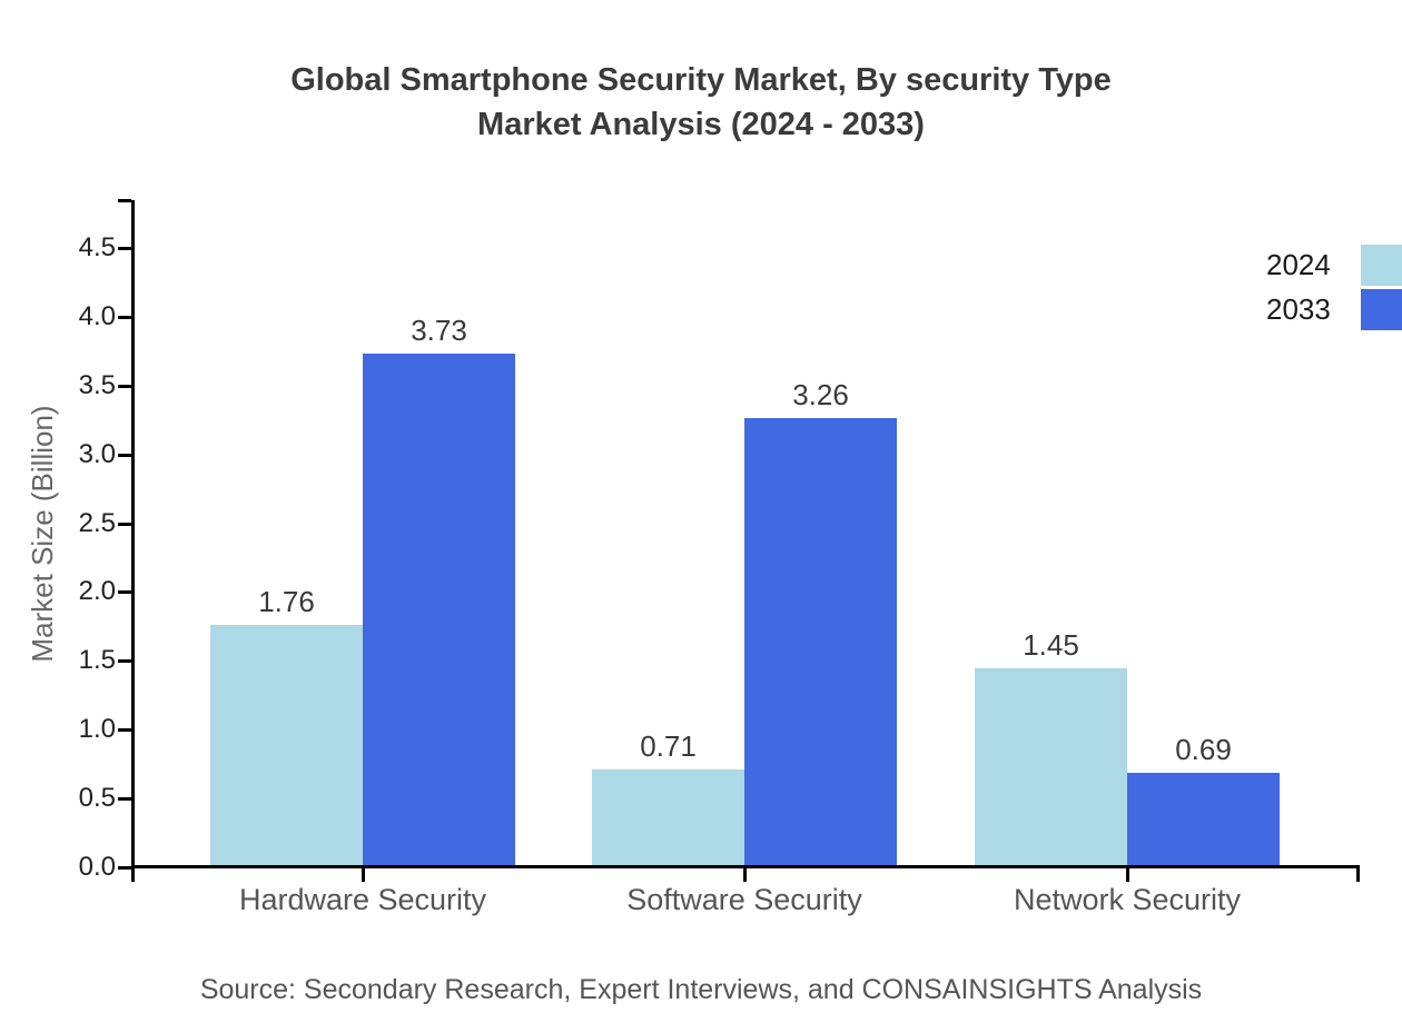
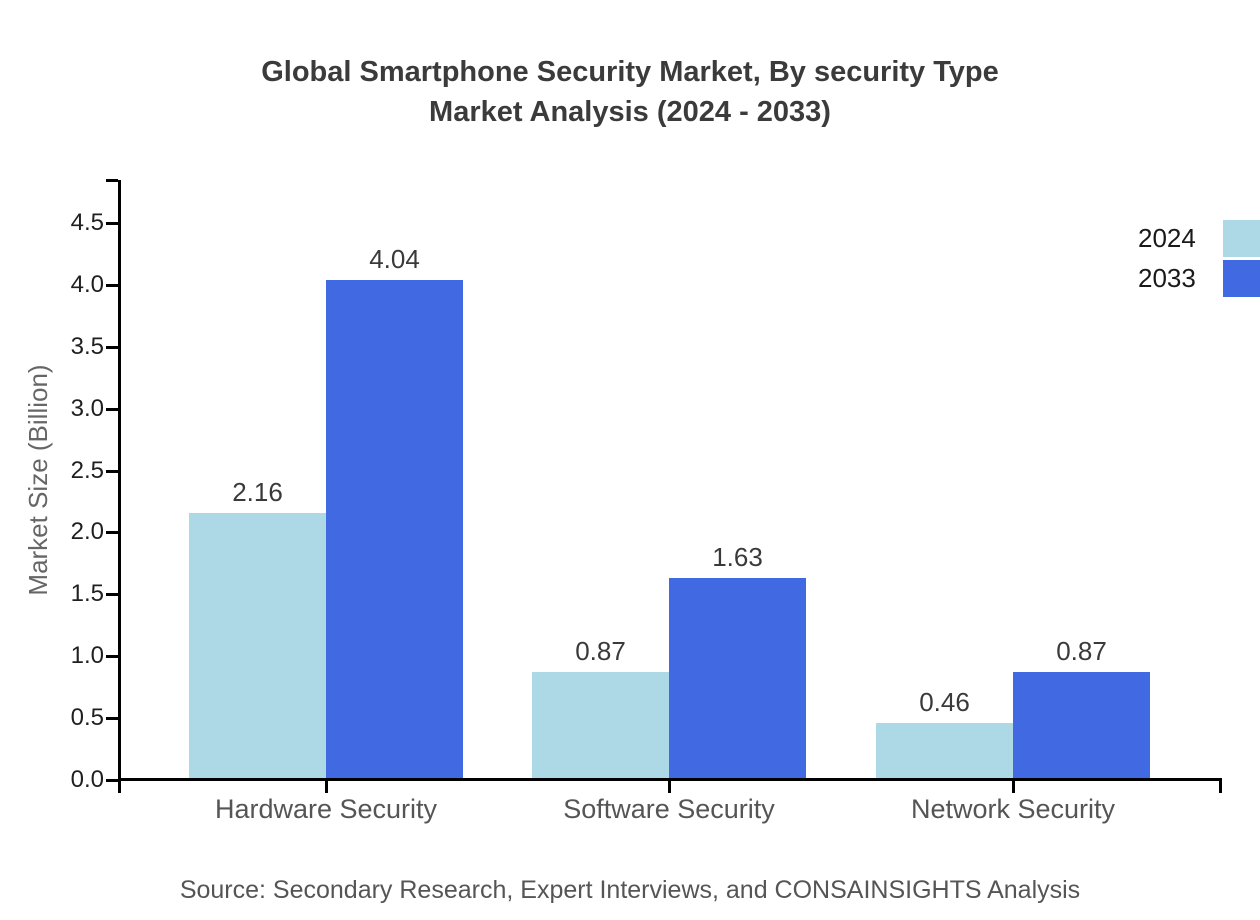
2024/Hardware Security: 1.76 -> 2.16
2033/Hardware Security: 3.73 -> 4.04
2024/Software Security: 0.71 -> 0.87
2033/Software Security: 3.26 -> 1.63
2024/Network Security: 1.45 -> 0.46
2033/Network Security: 0.69 -> 0.87
